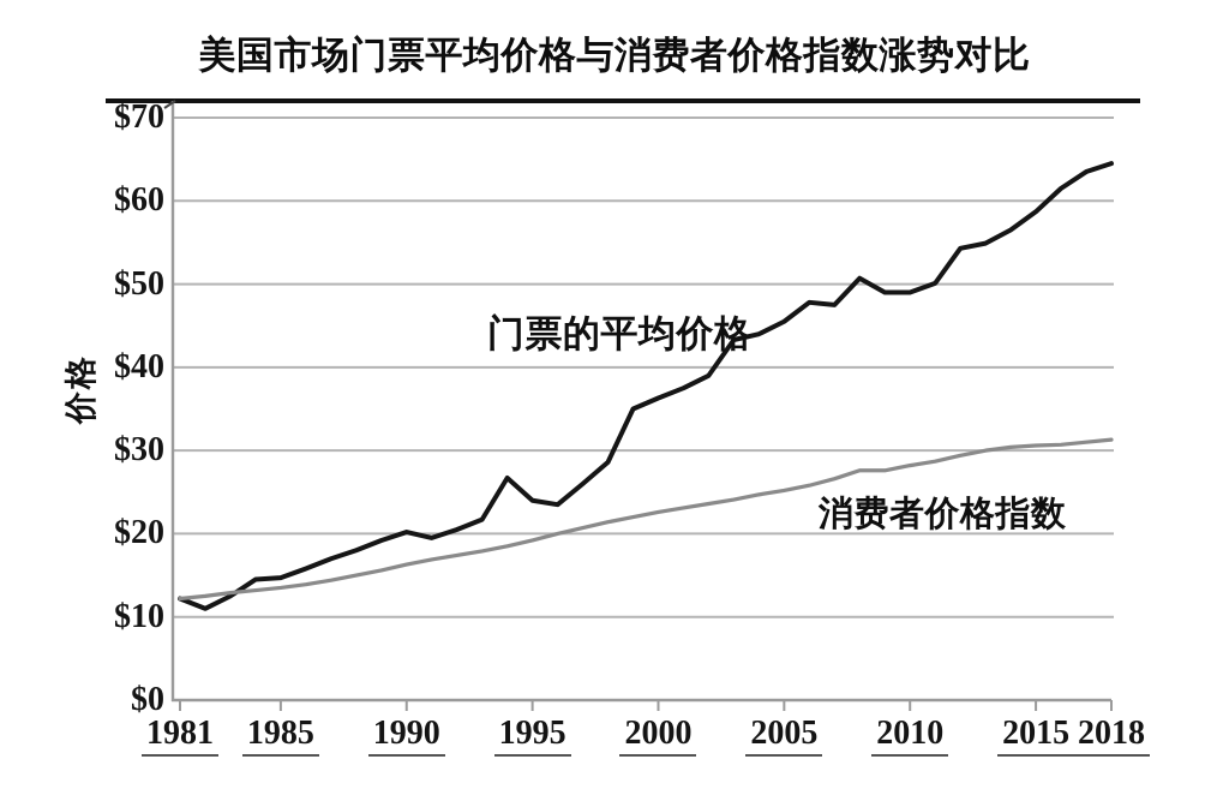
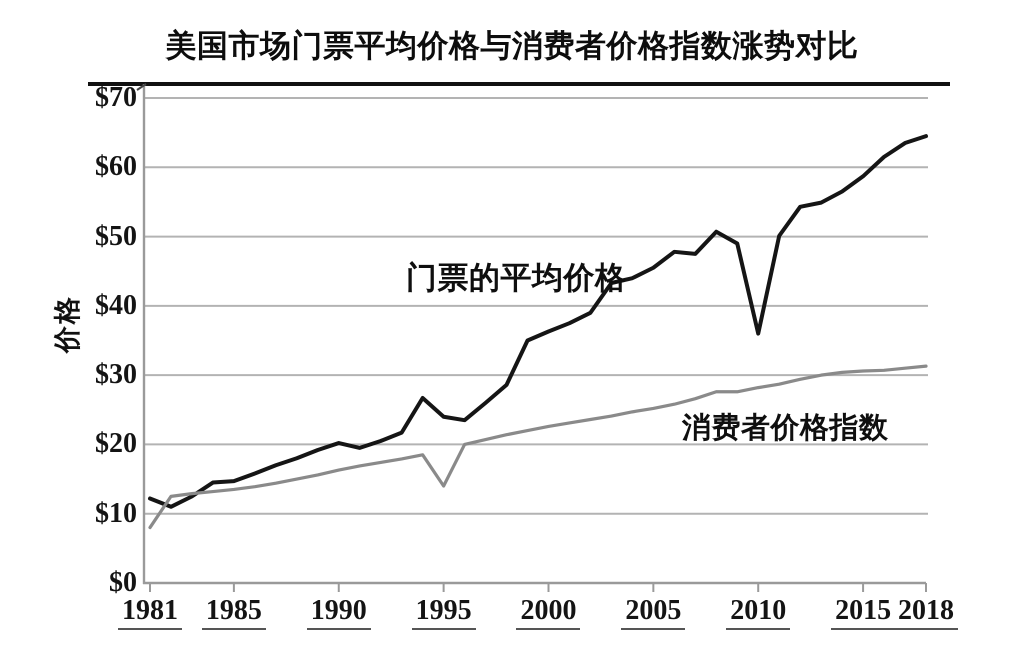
消费者价格指数/1981: $12 -> $8
消费者价格指数/1995: $19 -> $14
门票的平均价格/2010: $49 -> $36
